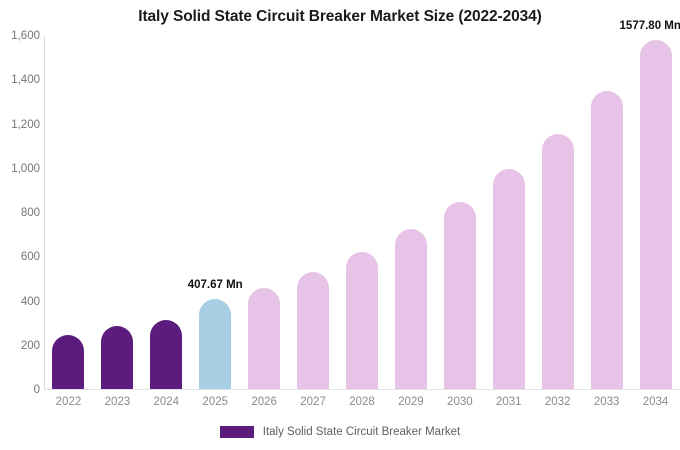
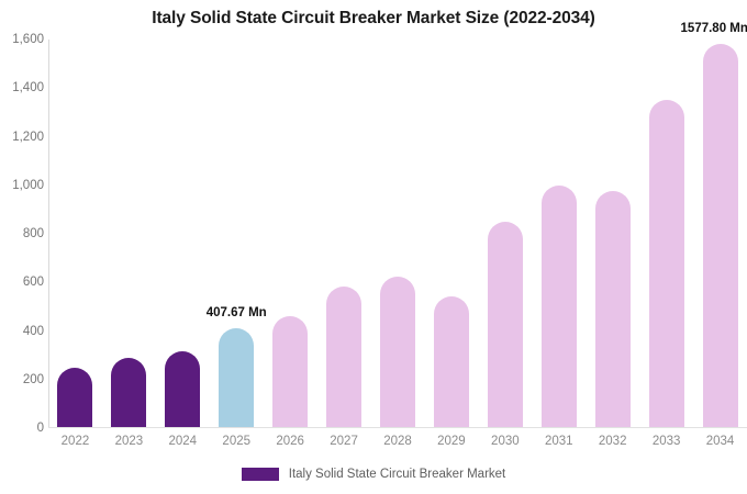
2027: 530 -> 580
2029: 720 -> 540
2032: 1150 -> 970
